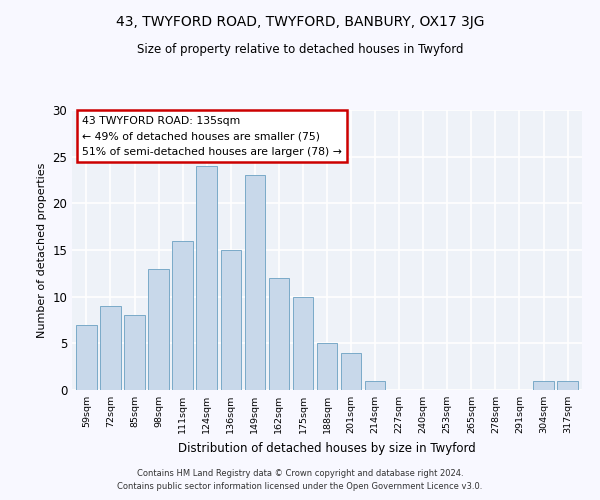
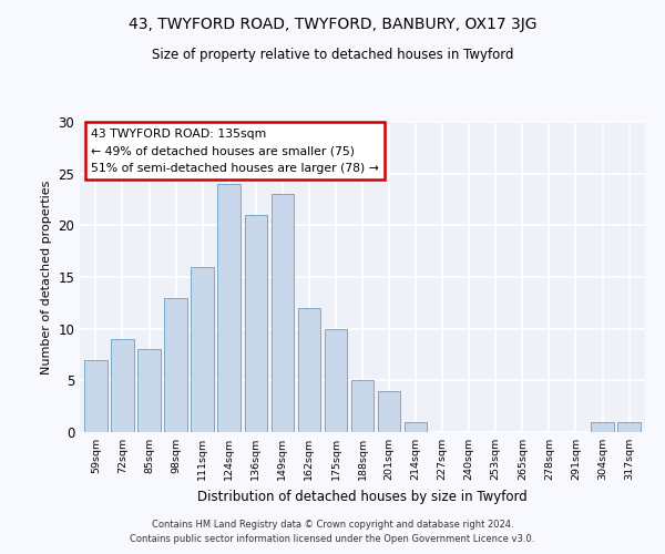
136sqm: 15 -> 21
